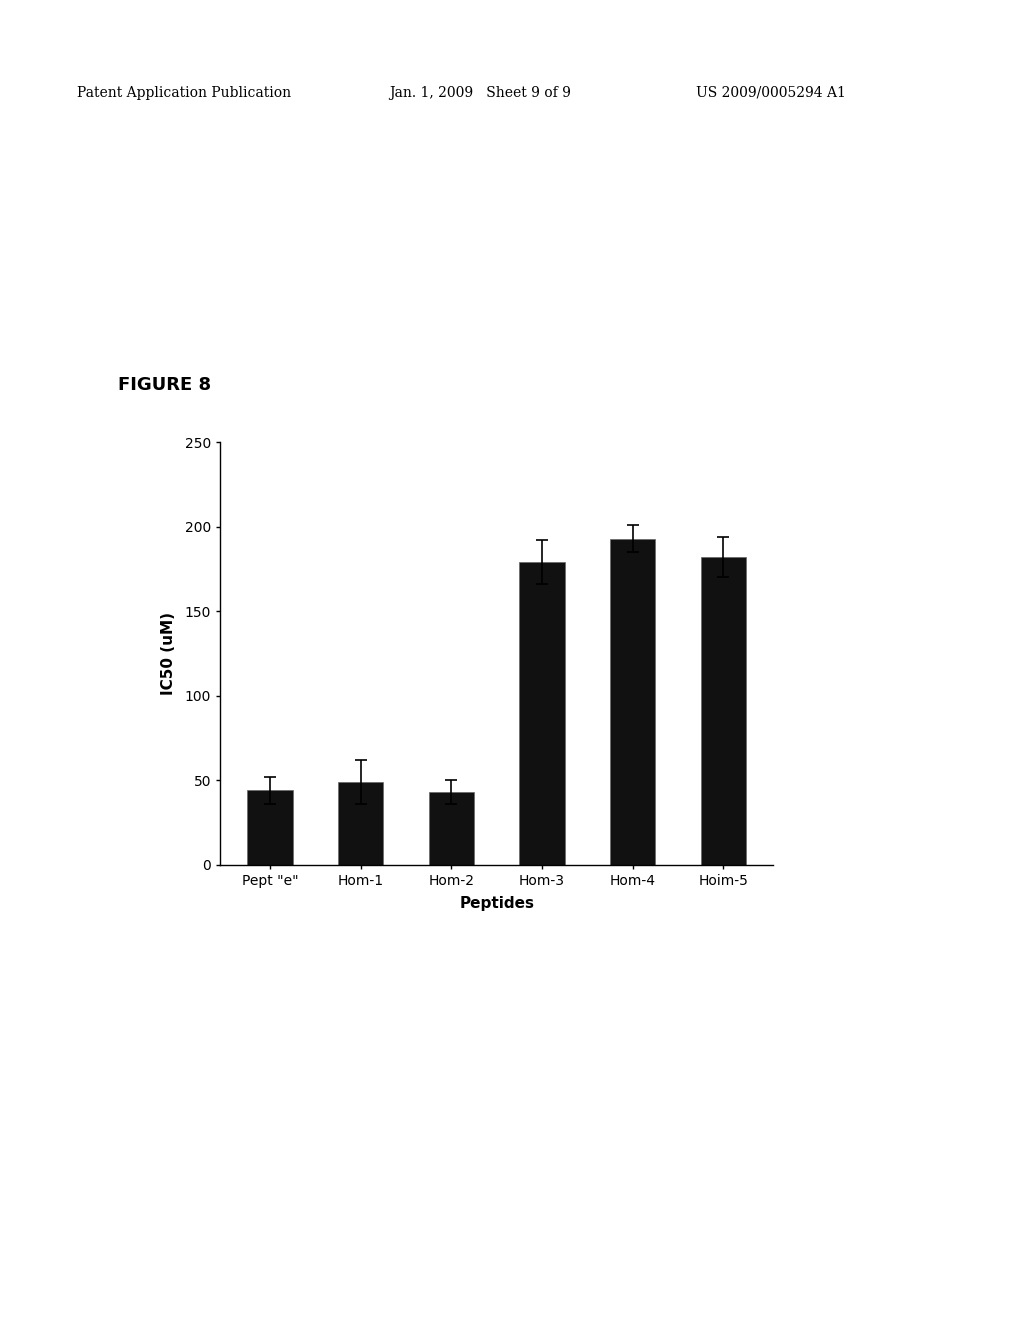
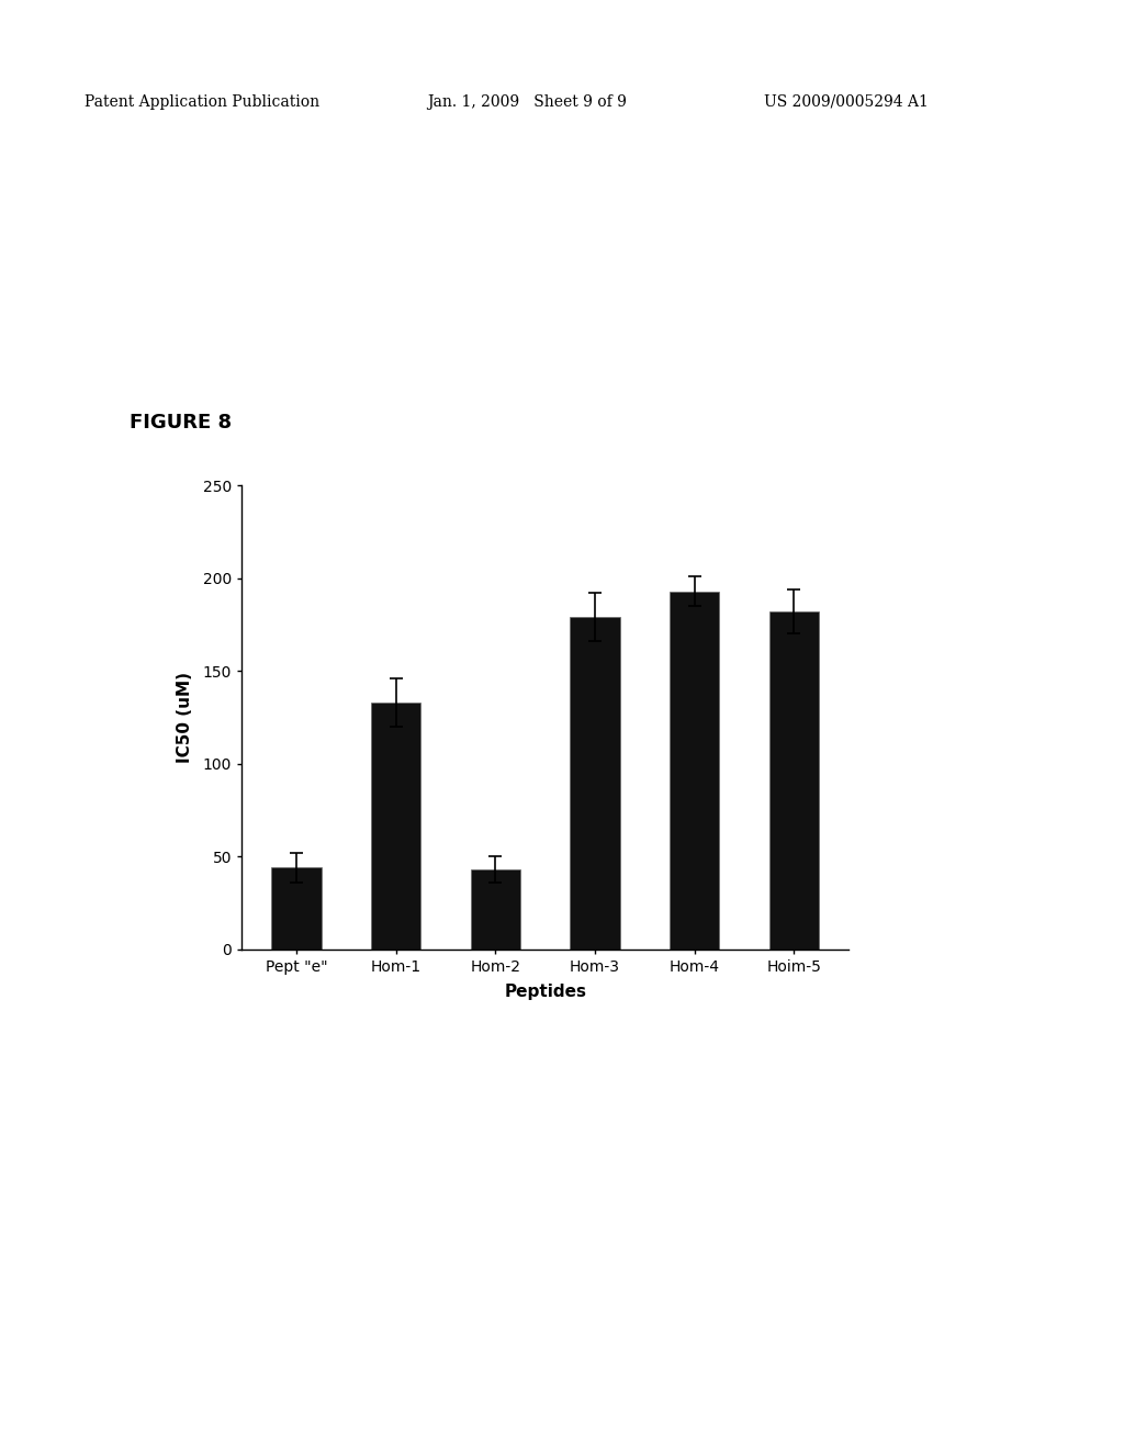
Hom-1: 49 -> 133
